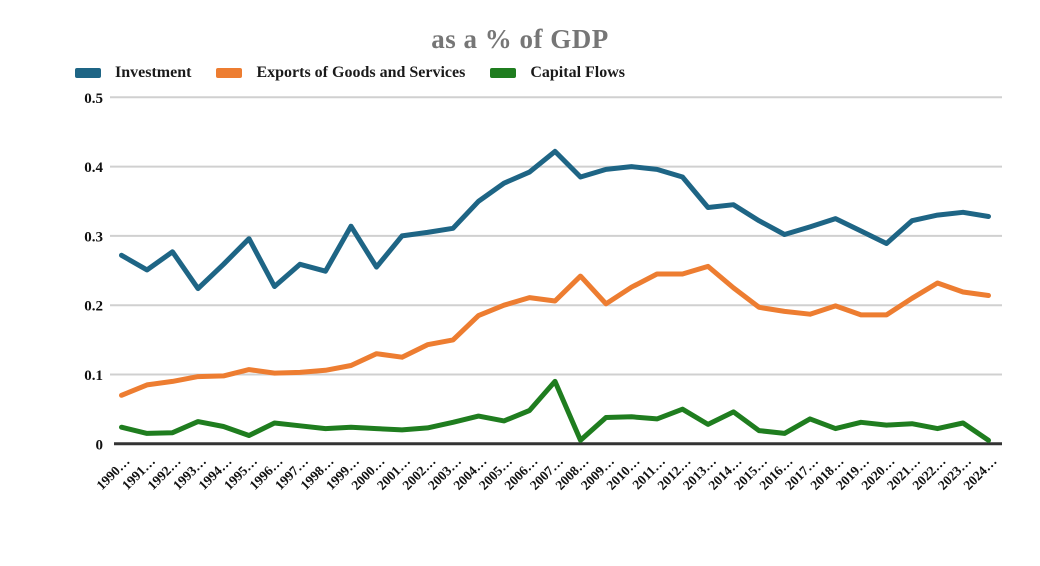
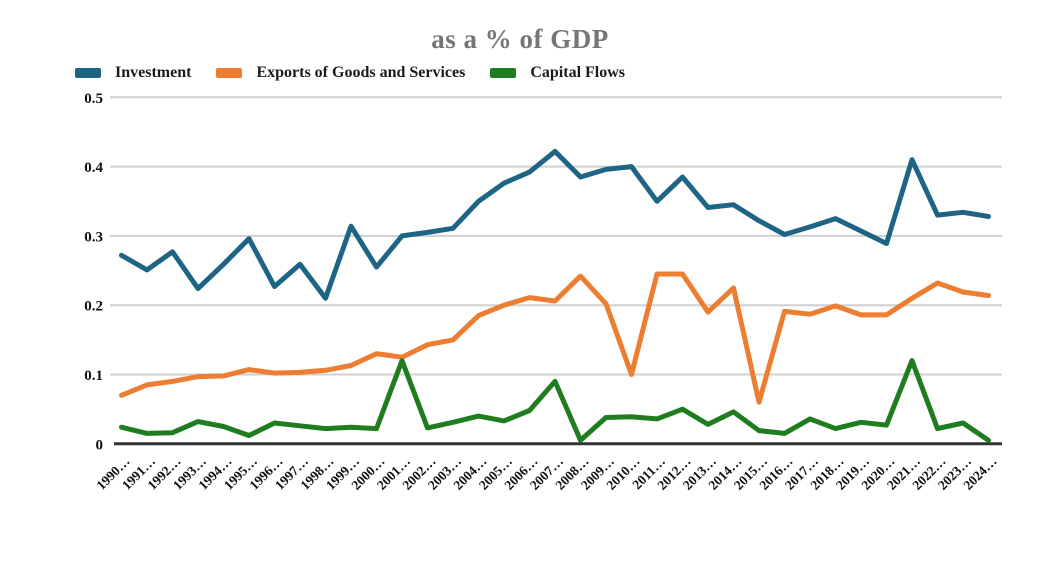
Investment/1998…: 0.25 -> 0.21
Capital Flows/2001…: 0.02 -> 0.12
Exports of Goods and Services/2010…: 0.23 -> 0.10
Investment/2011…: 0.40 -> 0.35
Exports of Goods and Services/2013…: 0.26 -> 0.19
Exports of Goods and Services/2015…: 0.20 -> 0.06
Investment/2021…: 0.32 -> 0.41
Capital Flows/2021…: 0.03 -> 0.12
